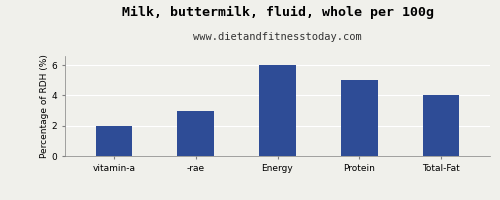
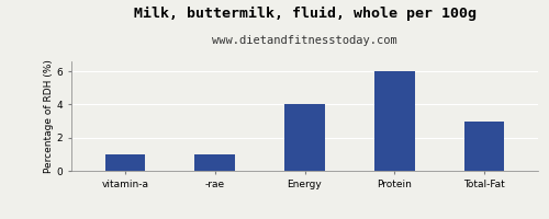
vitamin-a: 2 -> 1
-rae: 3 -> 1
Energy: 6 -> 4
Protein: 5 -> 6
Total-Fat: 4 -> 3
